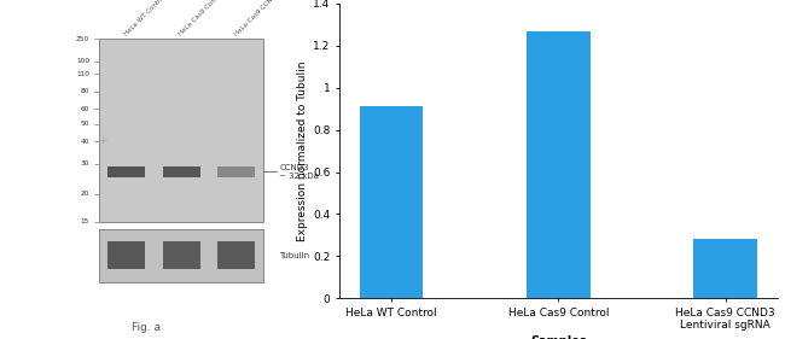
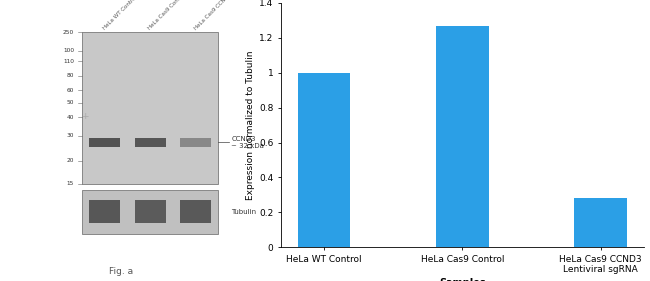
HeLa WT Control: 0.91 -> 1.00
